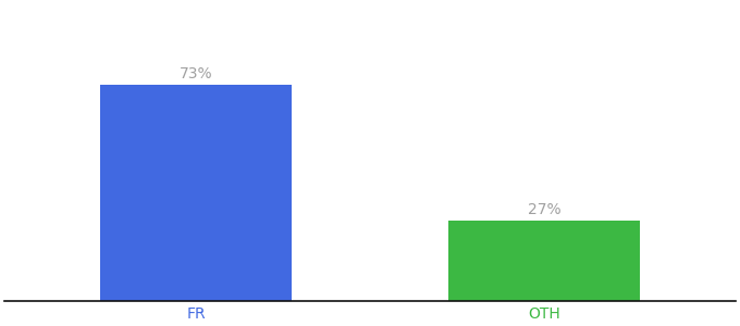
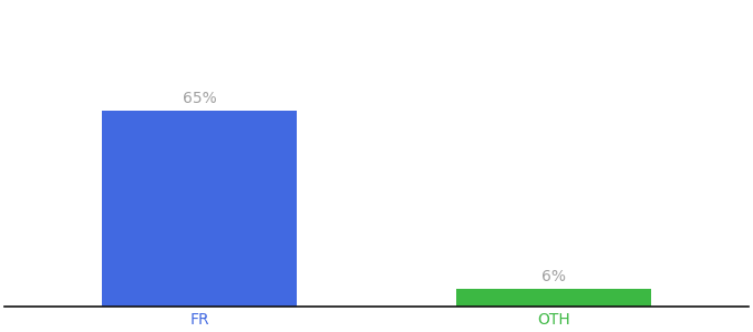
FR: 73% -> 65%
OTH: 27% -> 6%
